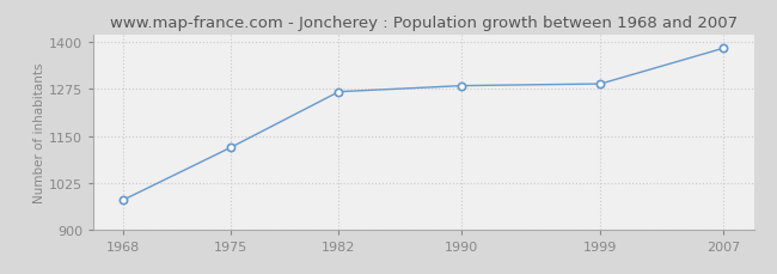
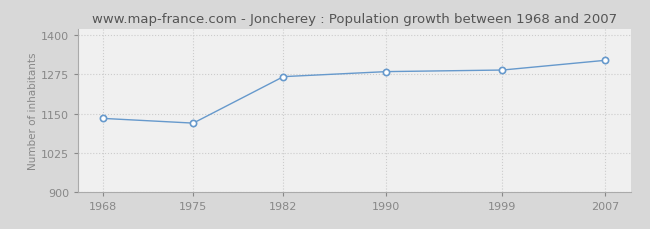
1968: 980 -> 1135
2007: 1384 -> 1320
